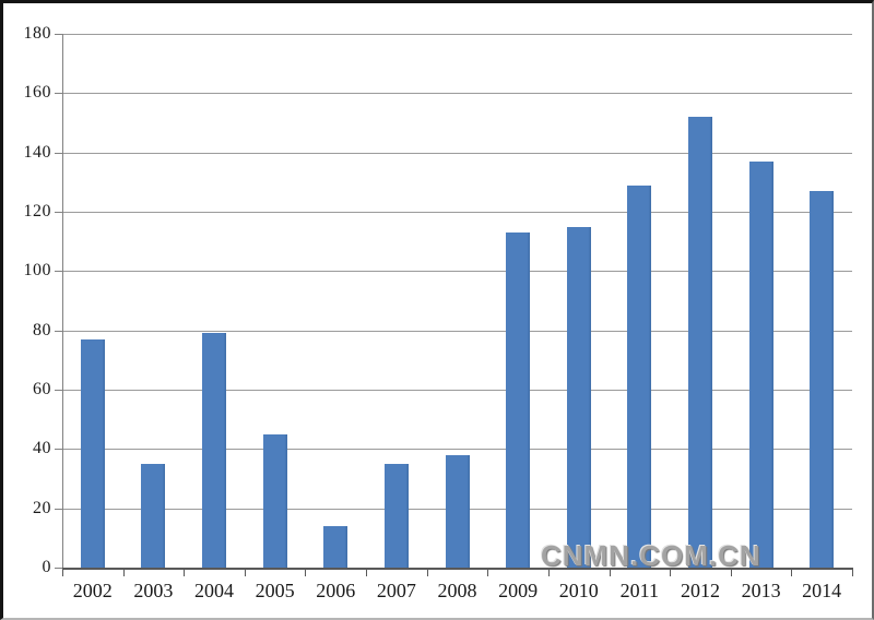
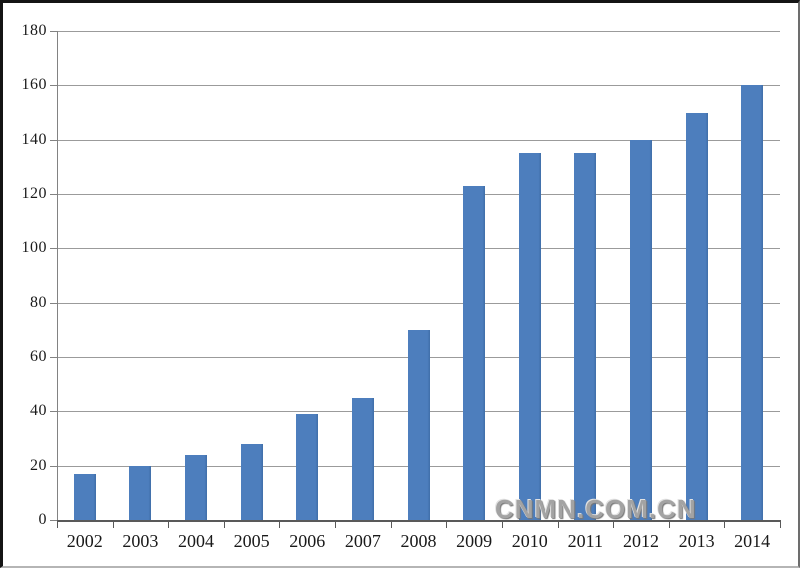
2002: 77 -> 17
2003: 35 -> 20
2004: 79 -> 24
2005: 45 -> 28
2006: 14 -> 39
2007: 35 -> 45
2008: 38 -> 70
2009: 113 -> 123
2010: 115 -> 135
2011: 129 -> 135
2012: 152 -> 140
2013: 137 -> 150
2014: 127 -> 160
